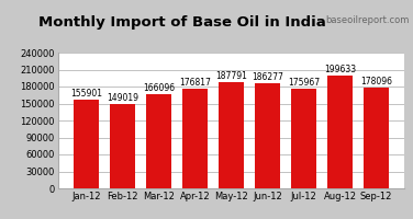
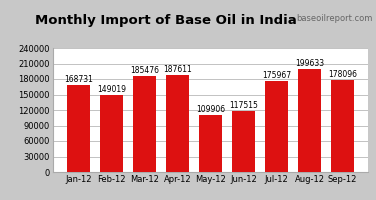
Jan-12: 155901 -> 168731
Mar-12: 166096 -> 185476
Apr-12: 176817 -> 187611
May-12: 187791 -> 109906
Jun-12: 186277 -> 117515
